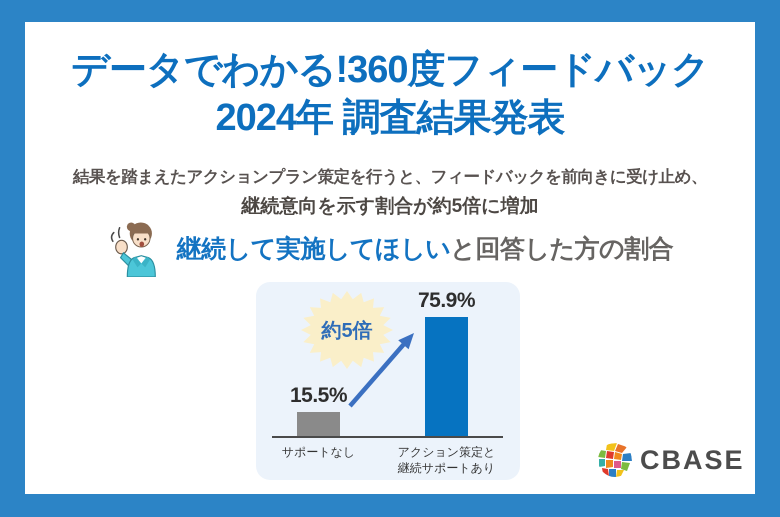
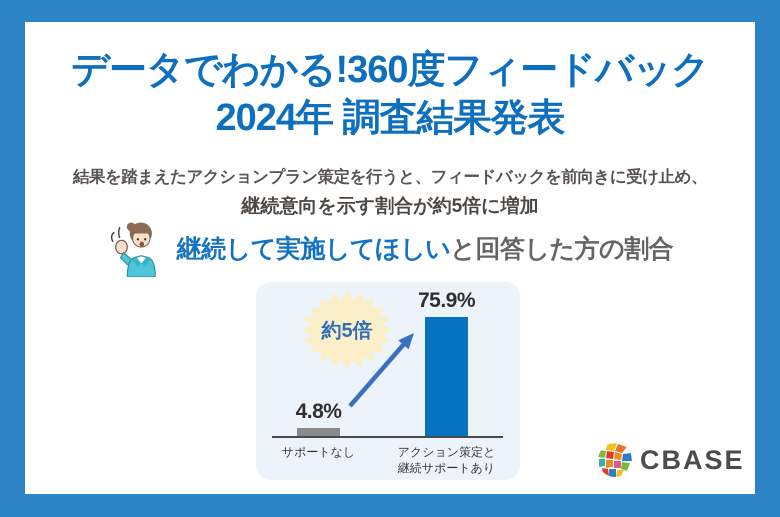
サポートなし: 15.5% -> 4.8%
